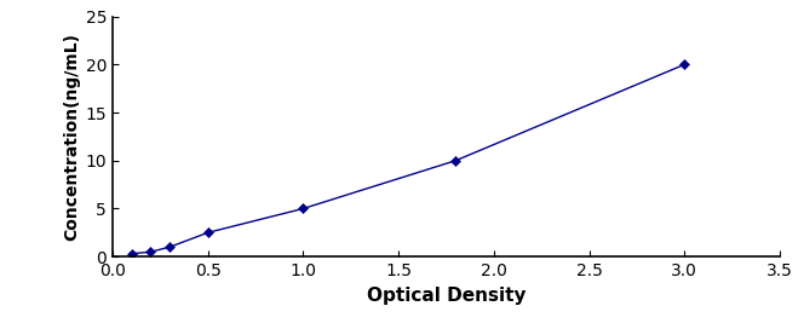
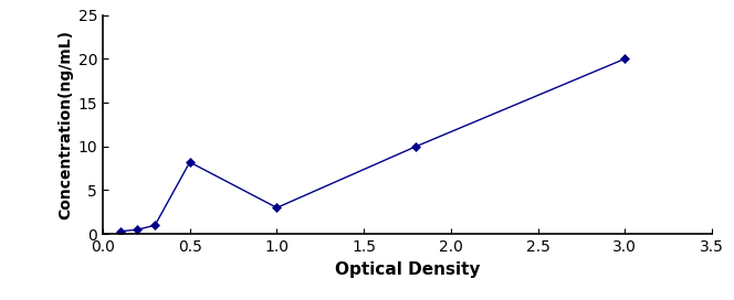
0.5: 2.5 -> 8.2
1.0: 5.0 -> 3.0
